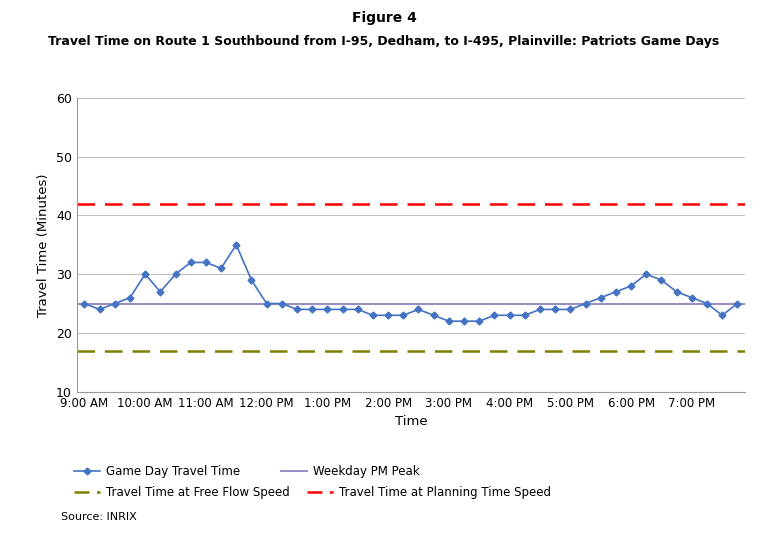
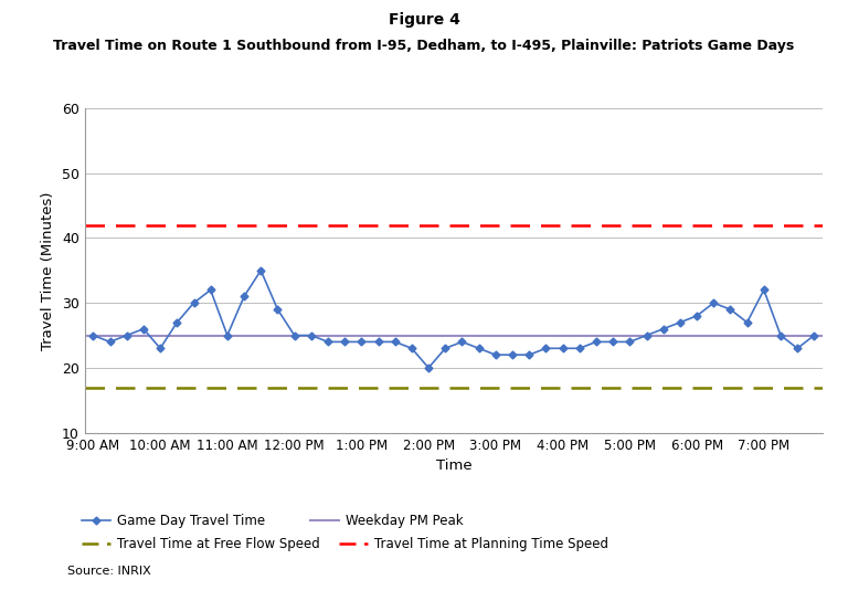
10:00 AM: 30 -> 23
11:00 AM: 32 -> 25
2:00 PM: 23 -> 20
7:00 PM: 26 -> 32
